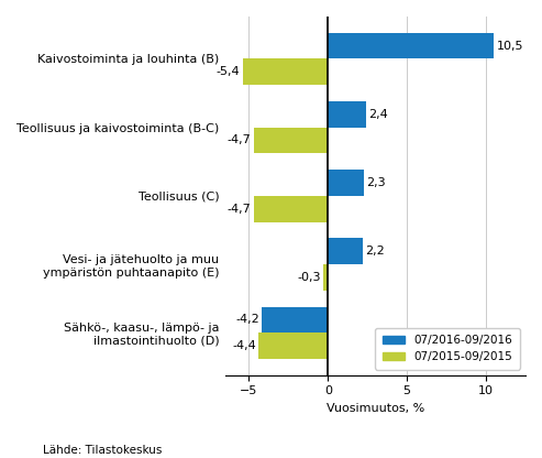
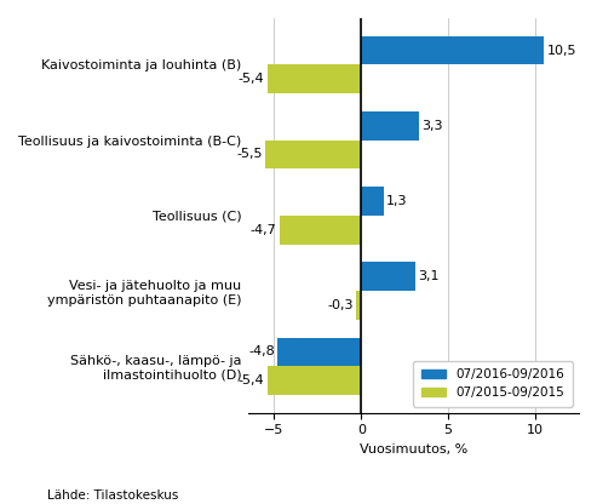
07/2016-09/2016/Teollisuus ja kaivostoiminta (B-C): 2,4 -> 3,3
07/2015-09/2015/Teollisuus ja kaivostoiminta (B-C): -4,7 -> -5,5
07/2016-09/2016/Teollisuus (C): 2,3 -> 1,3
07/2016-09/2016/Vesi- ja jätehuolto ja muu ympäristön puhtaanapito (E): 2,2 -> 3,1
07/2016-09/2016/Sähkö-, kaasu-, lämpö- ja ilmastointihuolto (D): -4,2 -> -4,8
07/2015-09/2015/Sähkö-, kaasu-, lämpö- ja ilmastointihuolto (D): -4,4 -> -5,4
